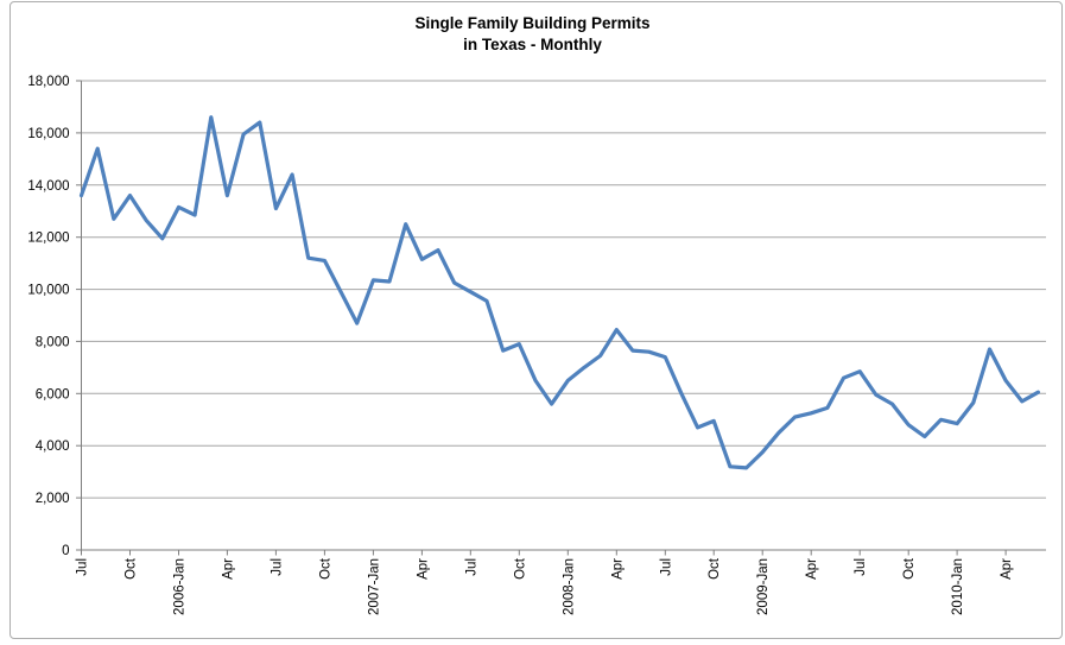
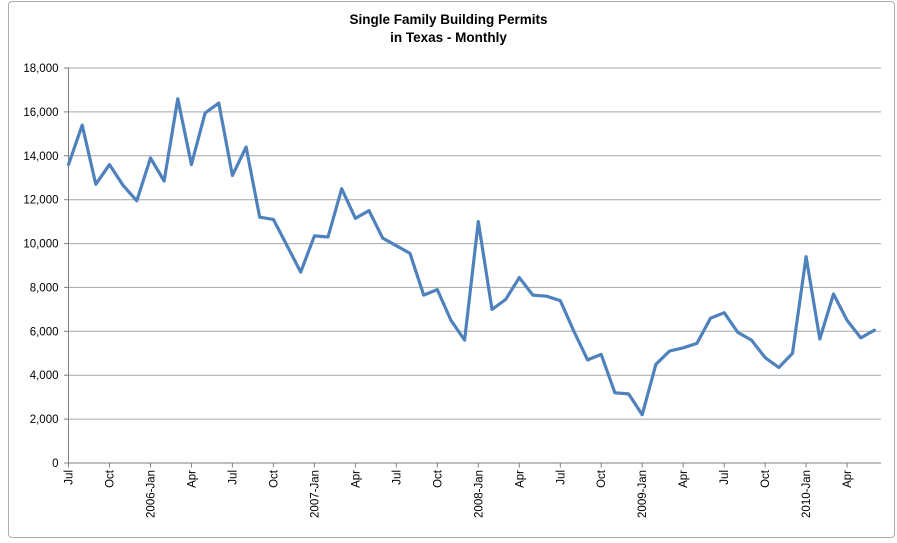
2006-Jan: 13200 -> 13900
2008-Jan: 6500 -> 11000
2009-Jan: 3800 -> 2200
2010-Jan: 4800 -> 9400
